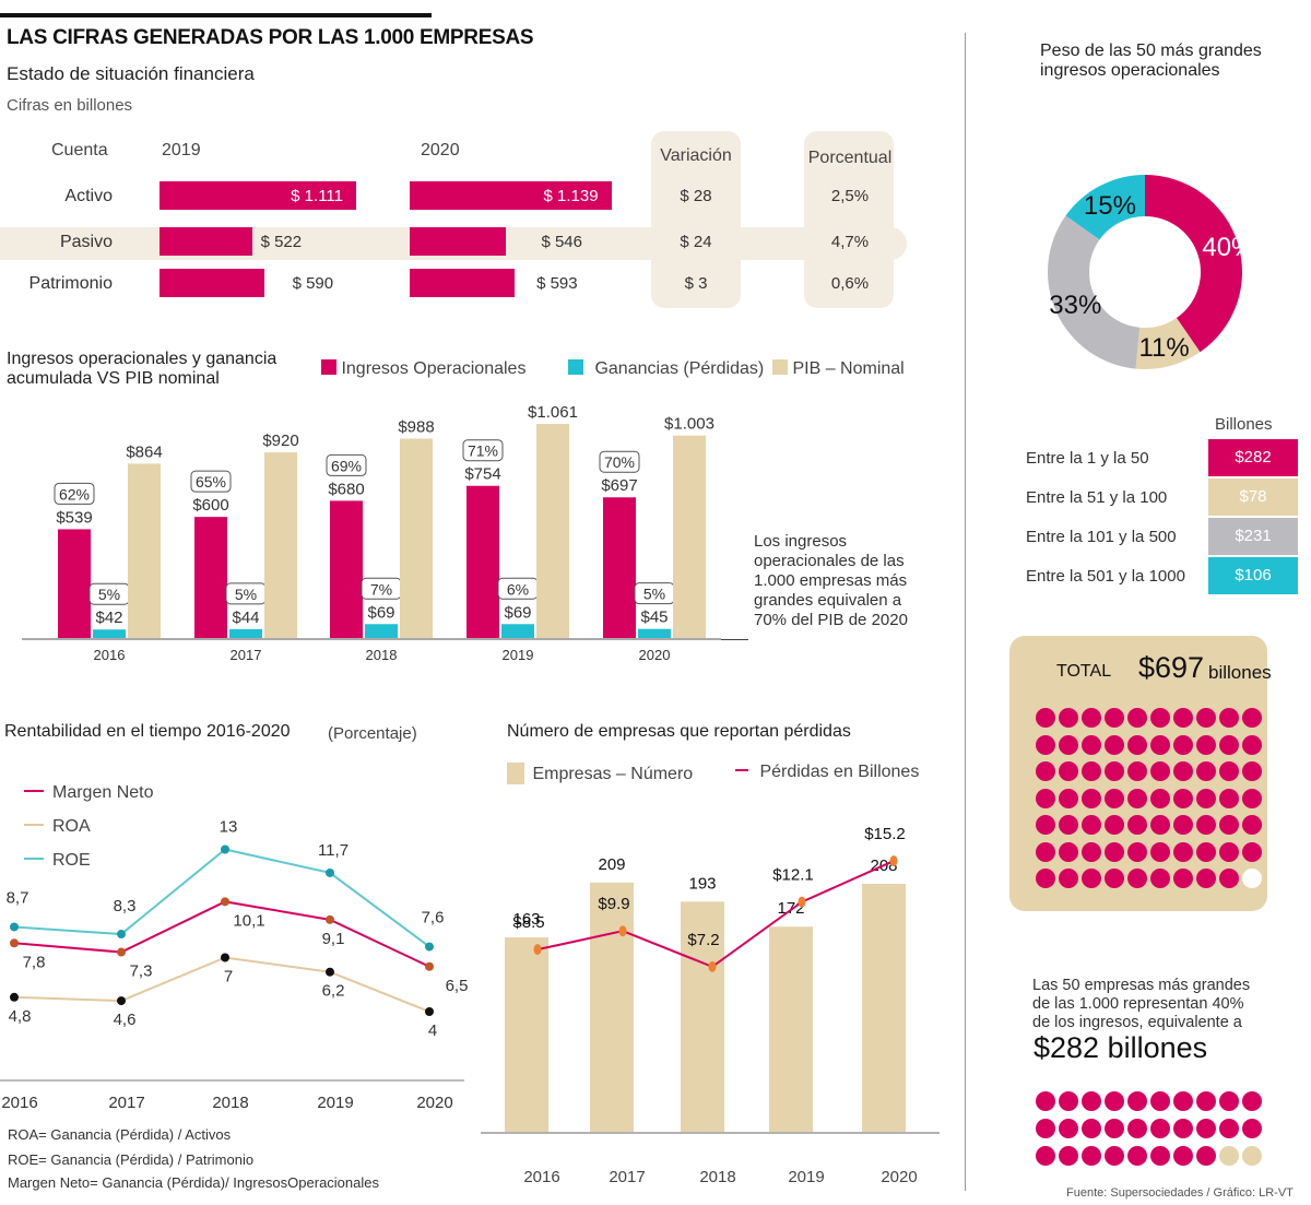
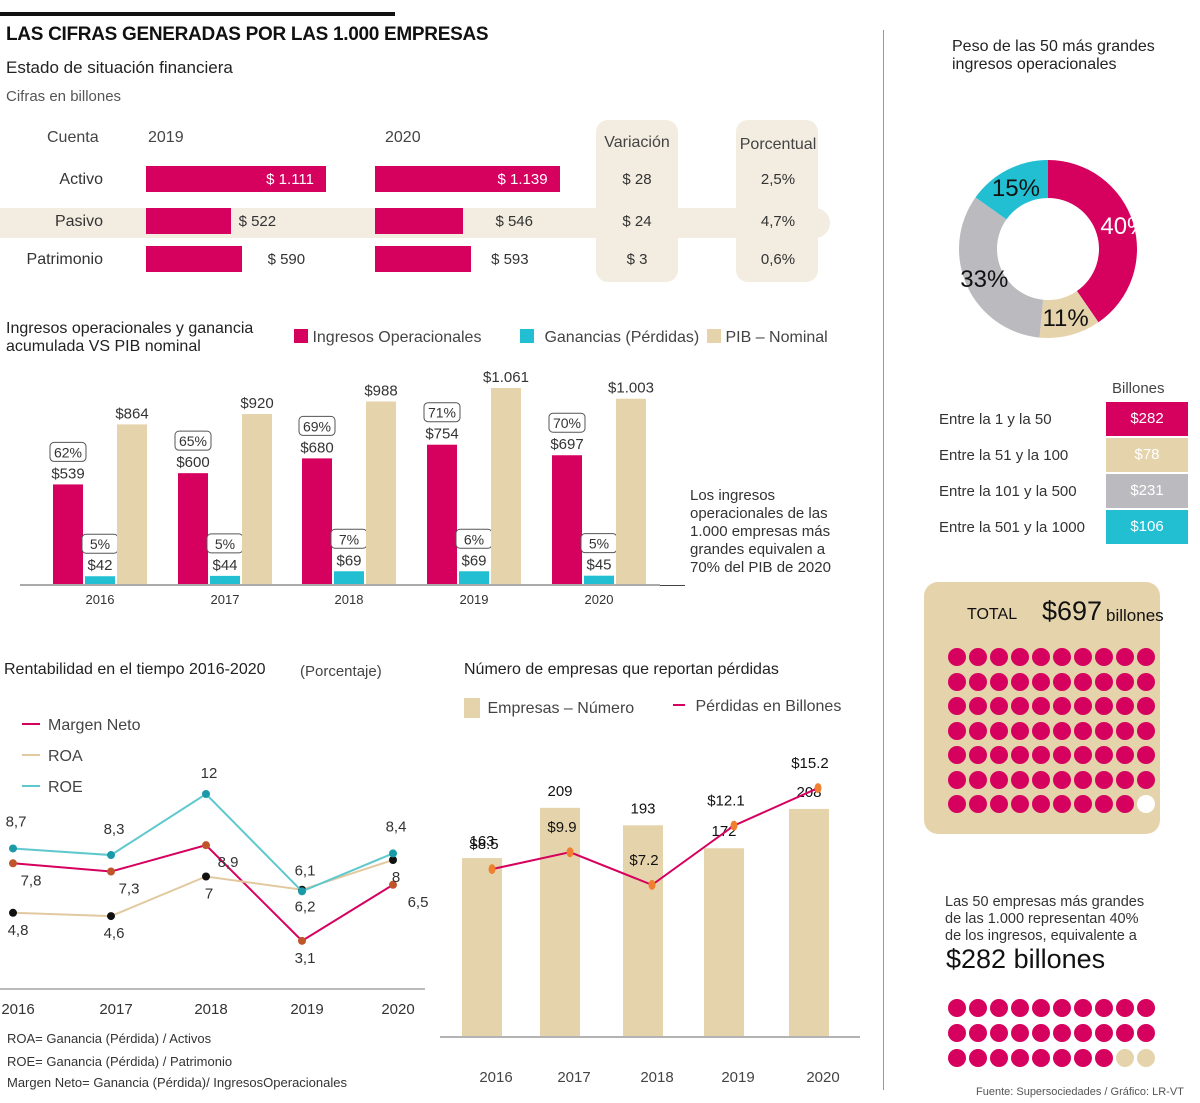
Rentabilidad en el tiempo 2016-2020/Margen Neto/2018: 10,1 -> 8,9
Rentabilidad en el tiempo 2016-2020/ROE/2018: 13 -> 12
Rentabilidad en el tiempo 2016-2020/Margen Neto/2019: 9,1 -> 3,1
Rentabilidad en el tiempo 2016-2020/ROE/2019: 11,7 -> 6,1
Rentabilidad en el tiempo 2016-2020/ROA/2020: 4 -> 8
Rentabilidad en el tiempo 2016-2020/ROE/2020: 7,6 -> 8,4
